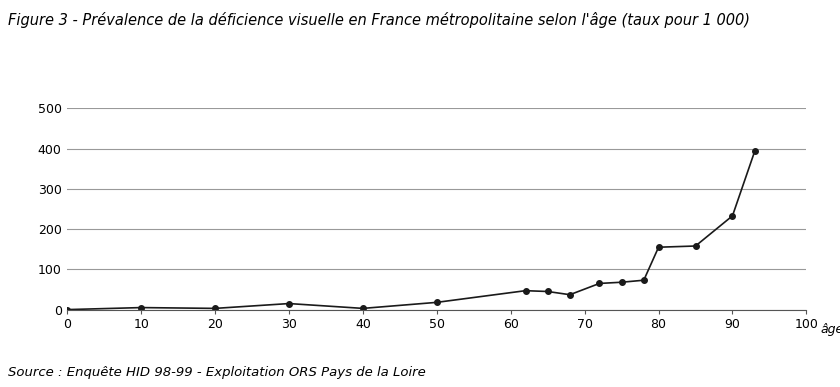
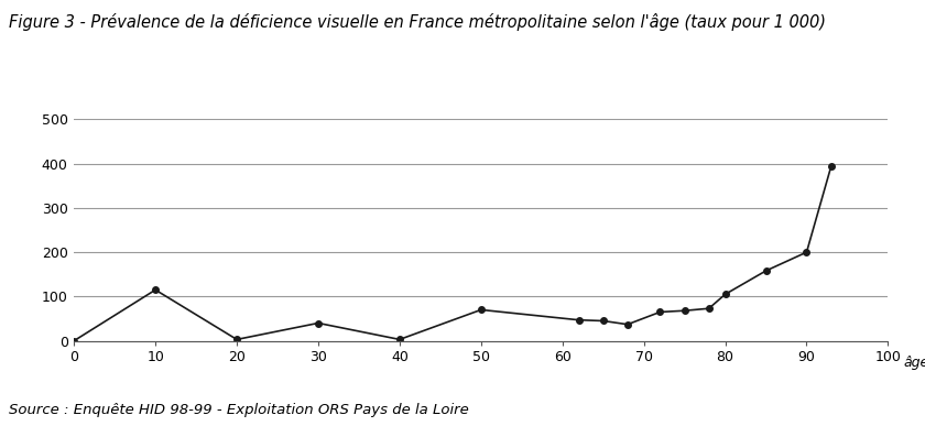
10: 5 -> 115
30: 15 -> 40
50: 18 -> 70
80: 155 -> 105
90: 233 -> 200
